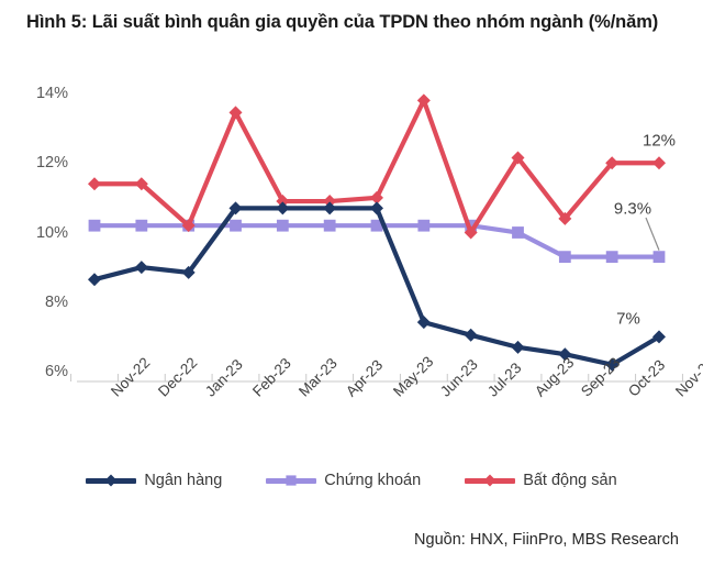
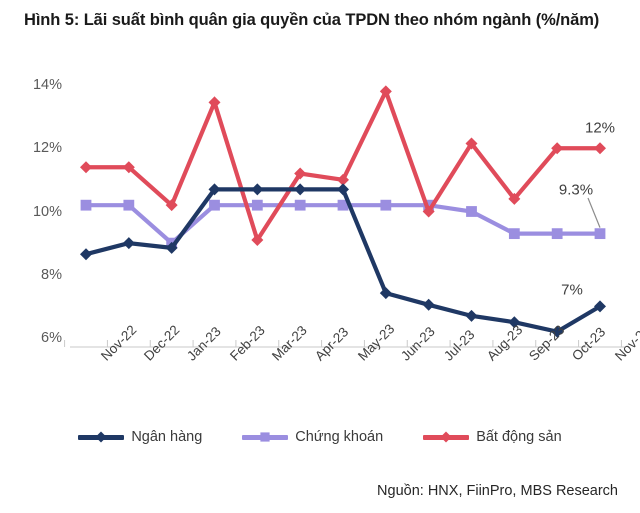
Chứng khoán/Jan-23: 10.2% -> 9.0%
Bất động sản/Mar-23: 10.9% -> 9.1%
Bất động sản/Apr-23: 10.9% -> 11.2%
